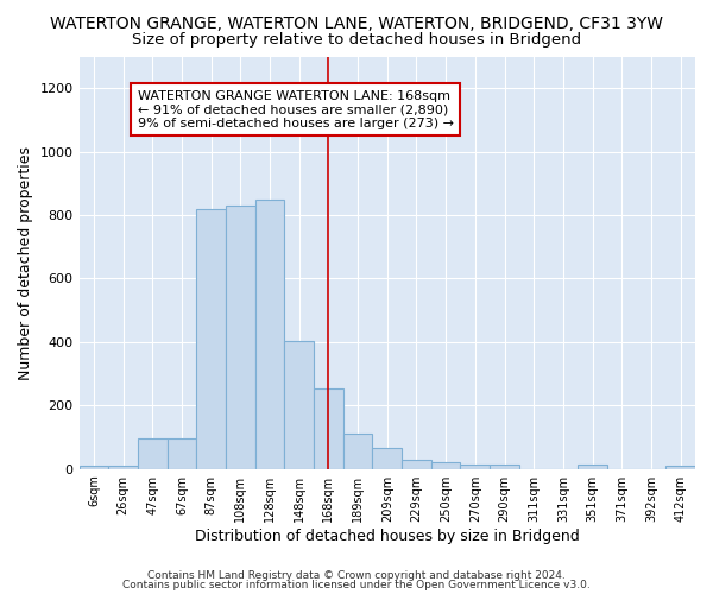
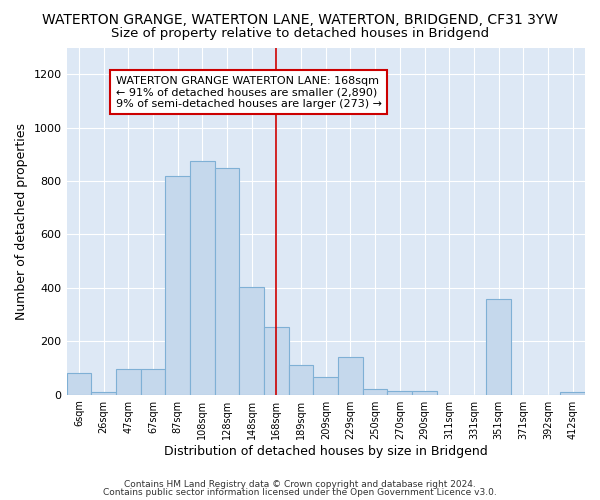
6sqm: 10 -> 80
108sqm: 830 -> 875
229sqm: 30 -> 140
351sqm: 13 -> 360
